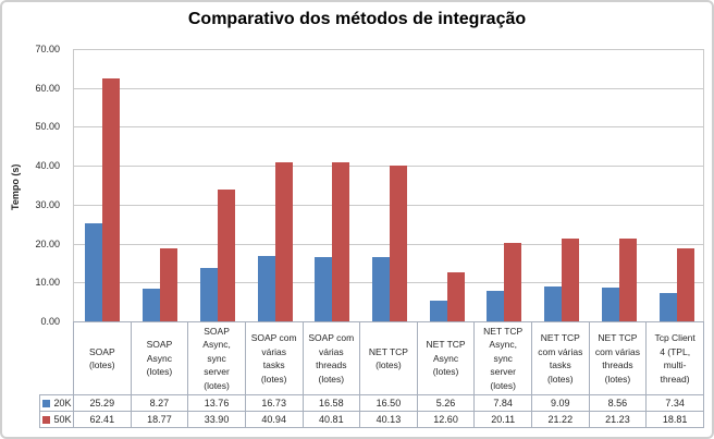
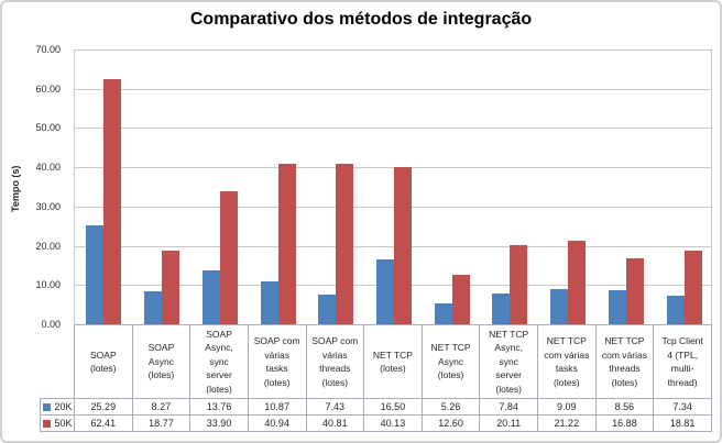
20K/SOAP com várias tasks (lotes): 16.73 -> 10.87
20K/SOAP com várias threads (lotes): 16.58 -> 7.43
50K/NET TCP com várias threads (lotes): 21.23 -> 16.88
